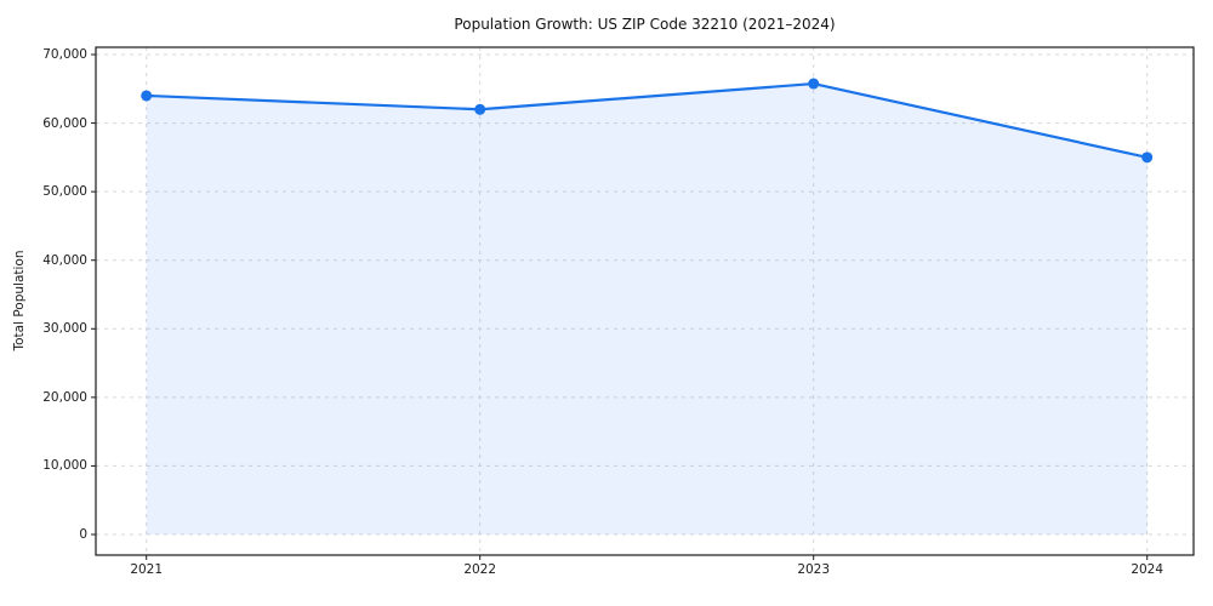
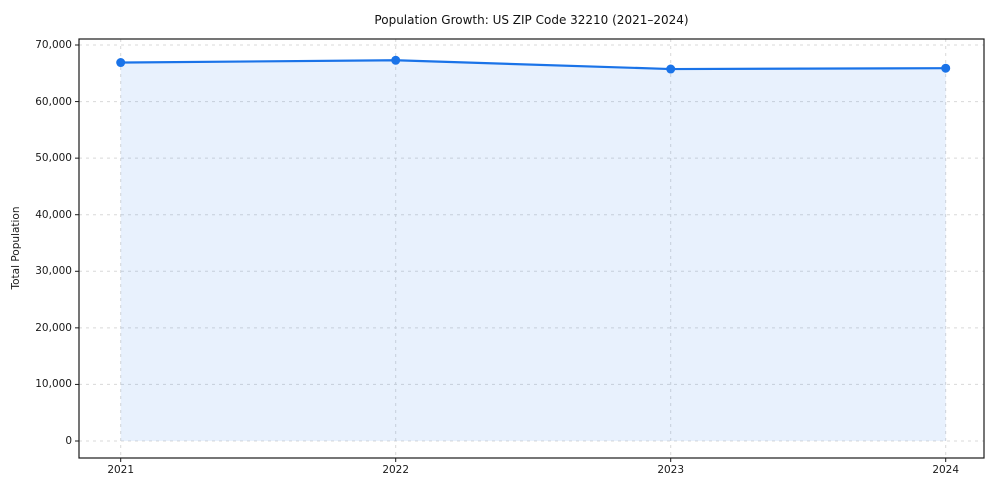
2021: 64000 -> 67000
2022: 62000 -> 67000
2024: 55000 -> 66000
